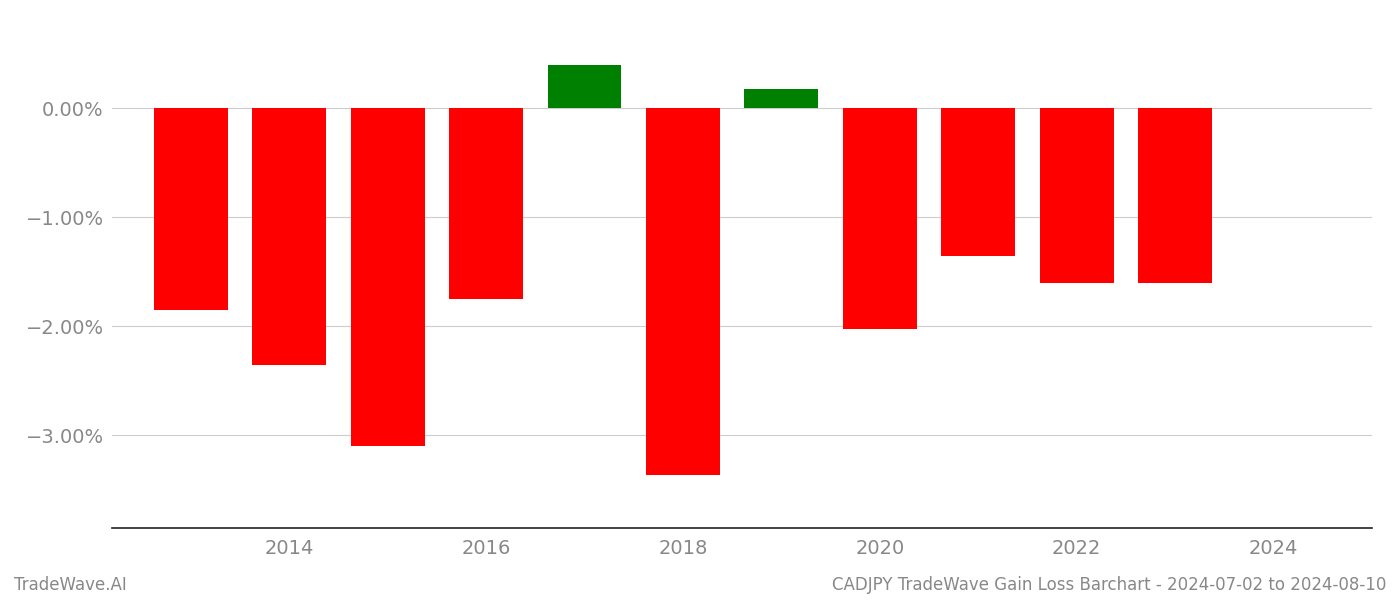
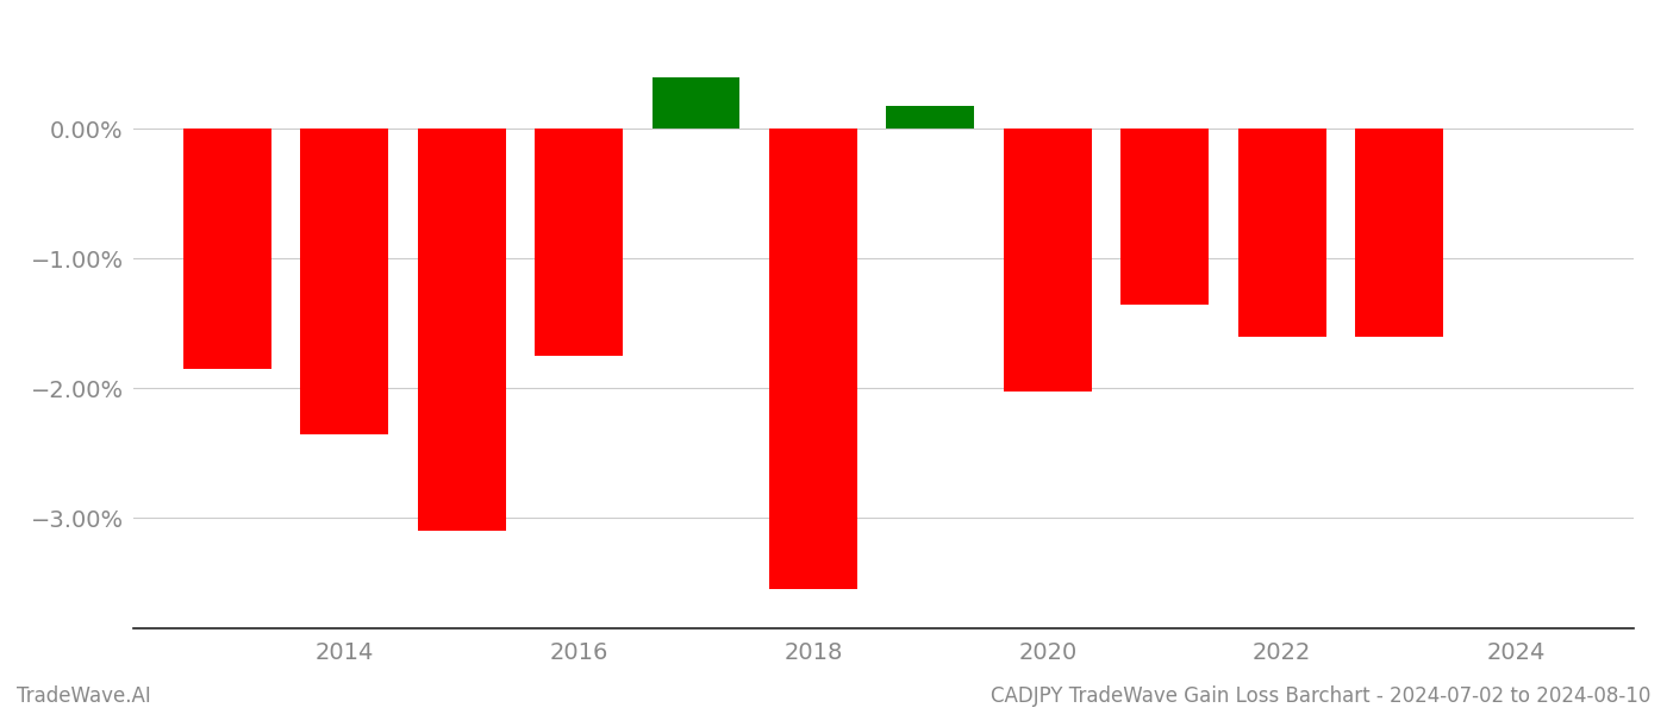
2018: -3.36% -> -3.55%
